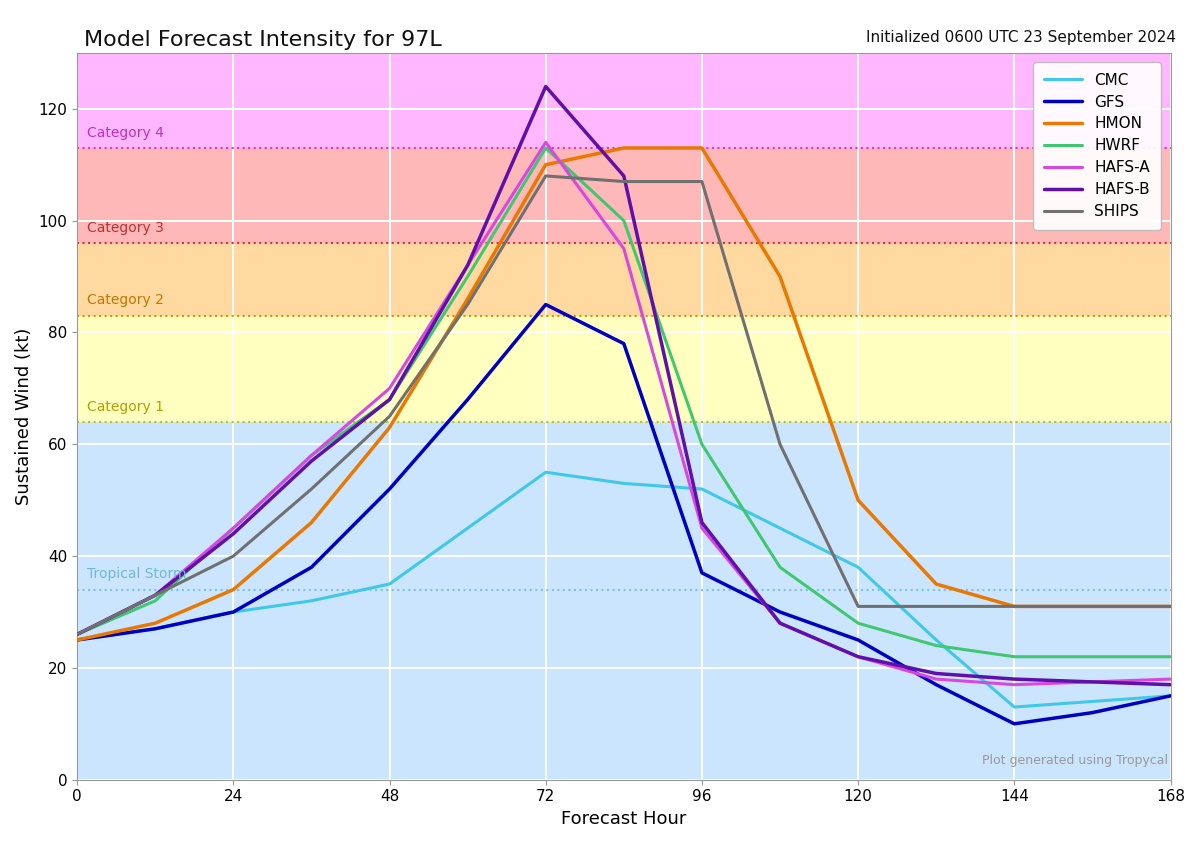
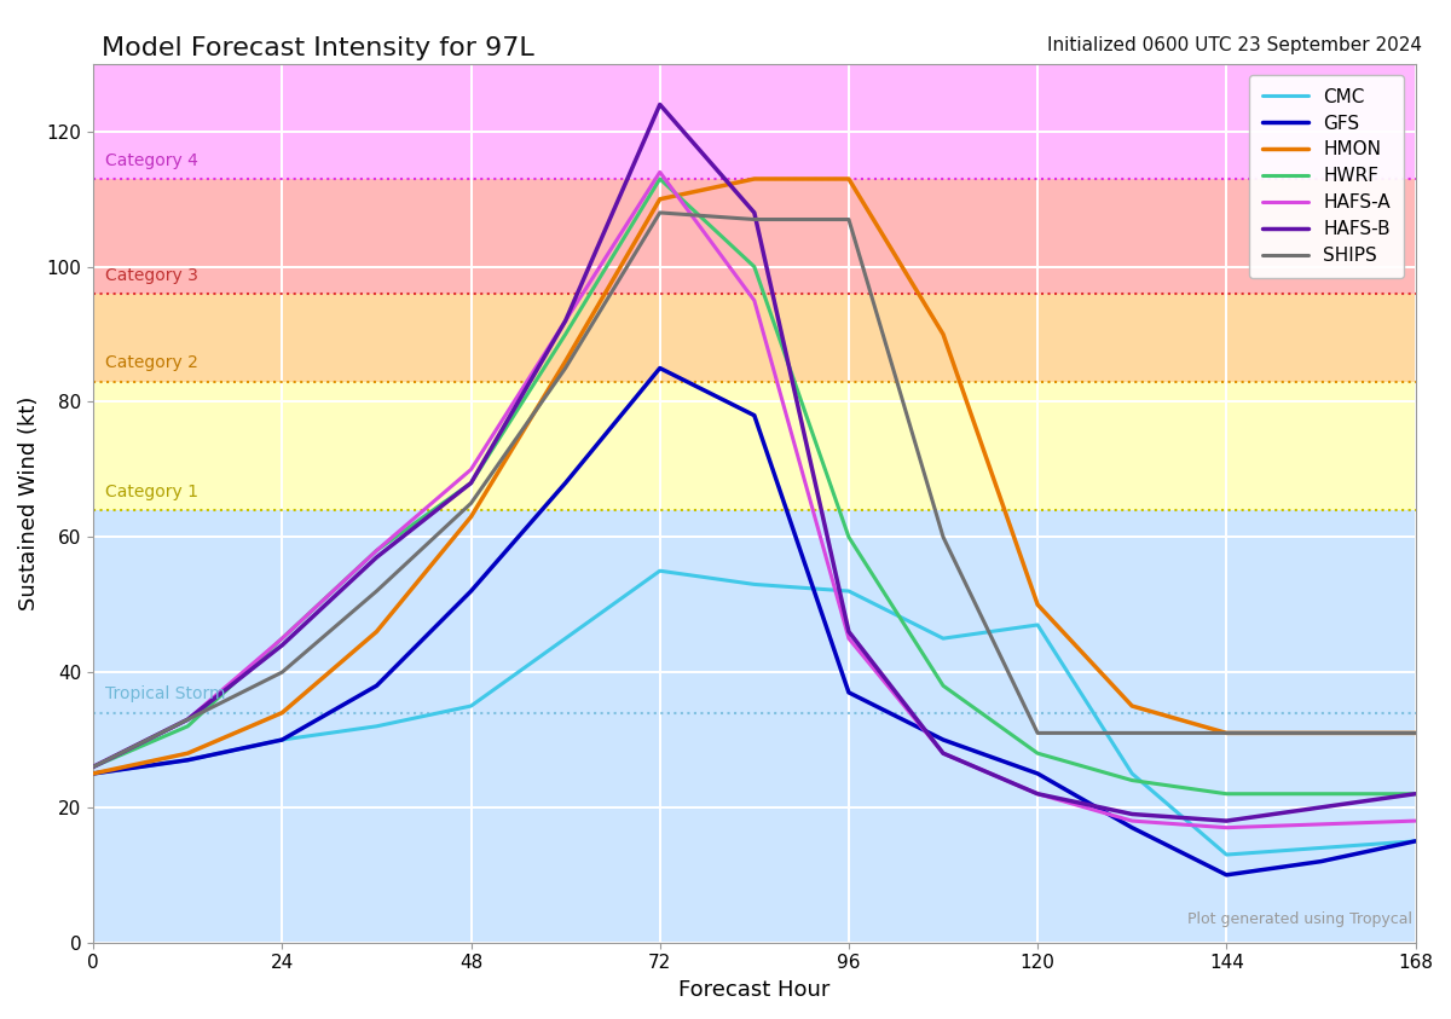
CMC/120: 38 -> 47
HAFS-B/168: 17 -> 22
